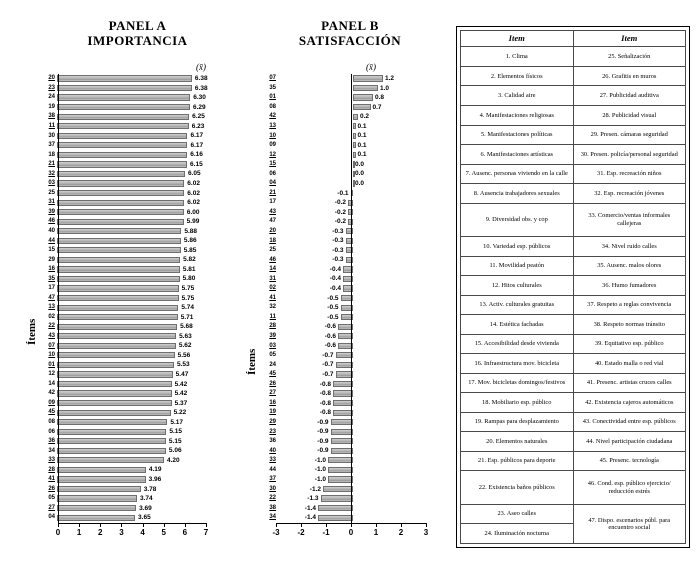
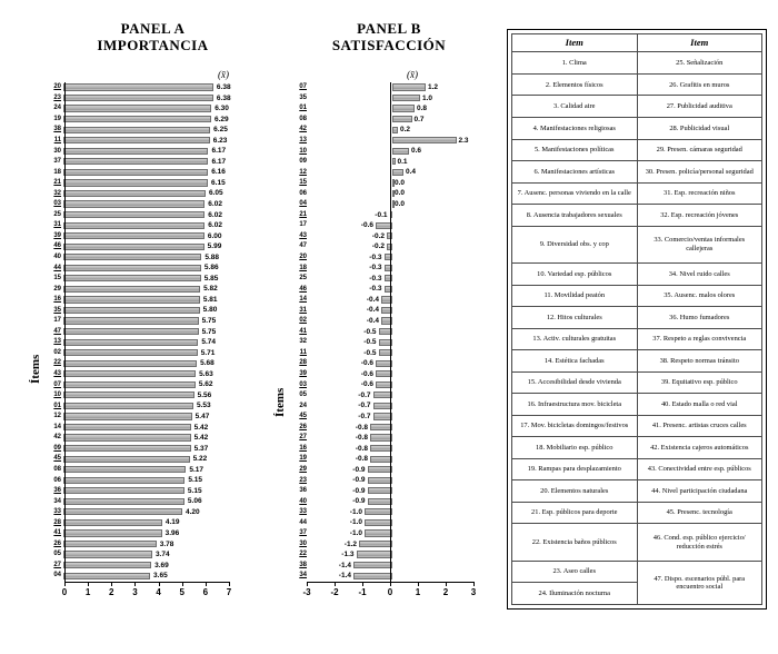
PANEL B SATISFACCIÓN/13: 0.1 -> 2.3
PANEL B SATISFACCIÓN/10: 0.1 -> 0.6
PANEL B SATISFACCIÓN/12: 0.1 -> 0.4
PANEL B SATISFACCIÓN/17: -0.2 -> -0.6
